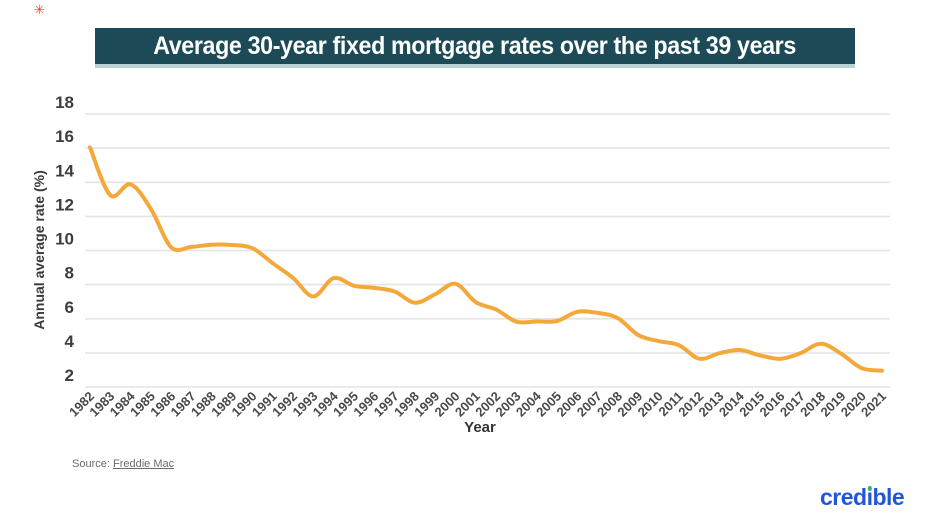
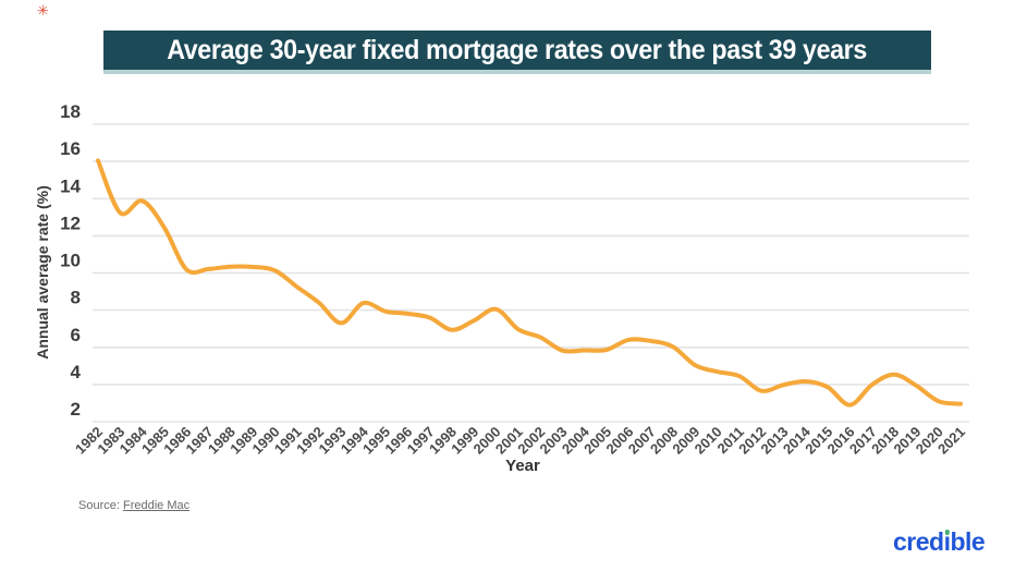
2016: 3.6 -> 2.9
